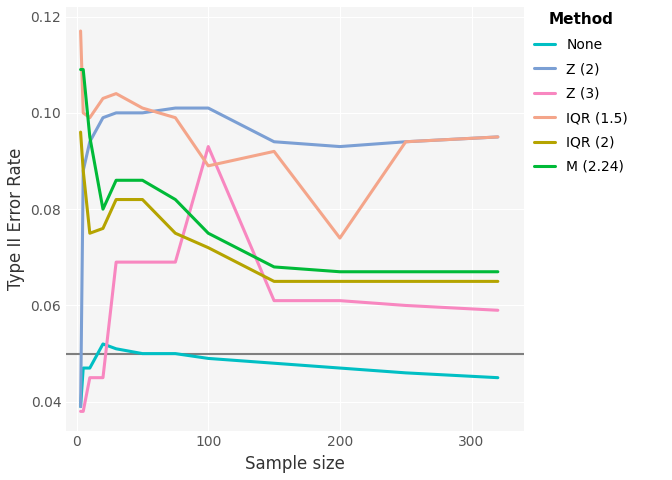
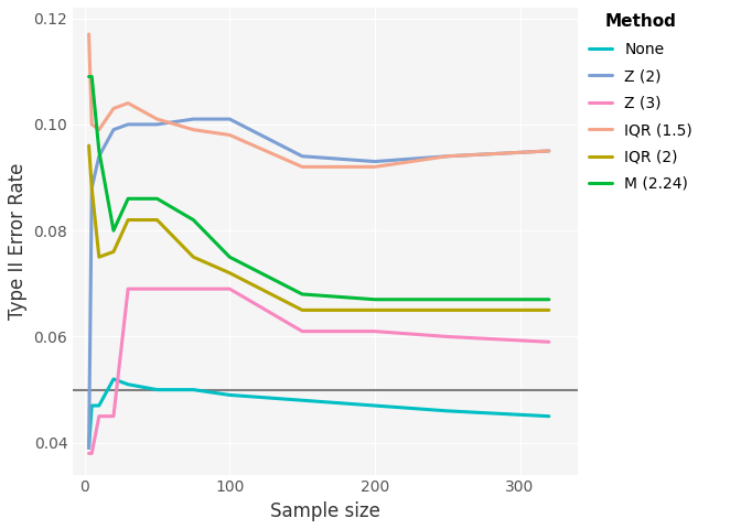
Z (3)/100: 0.093 -> 0.069
IQR (1.5)/100: 0.089 -> 0.098
IQR (1.5)/200: 0.074 -> 0.092
